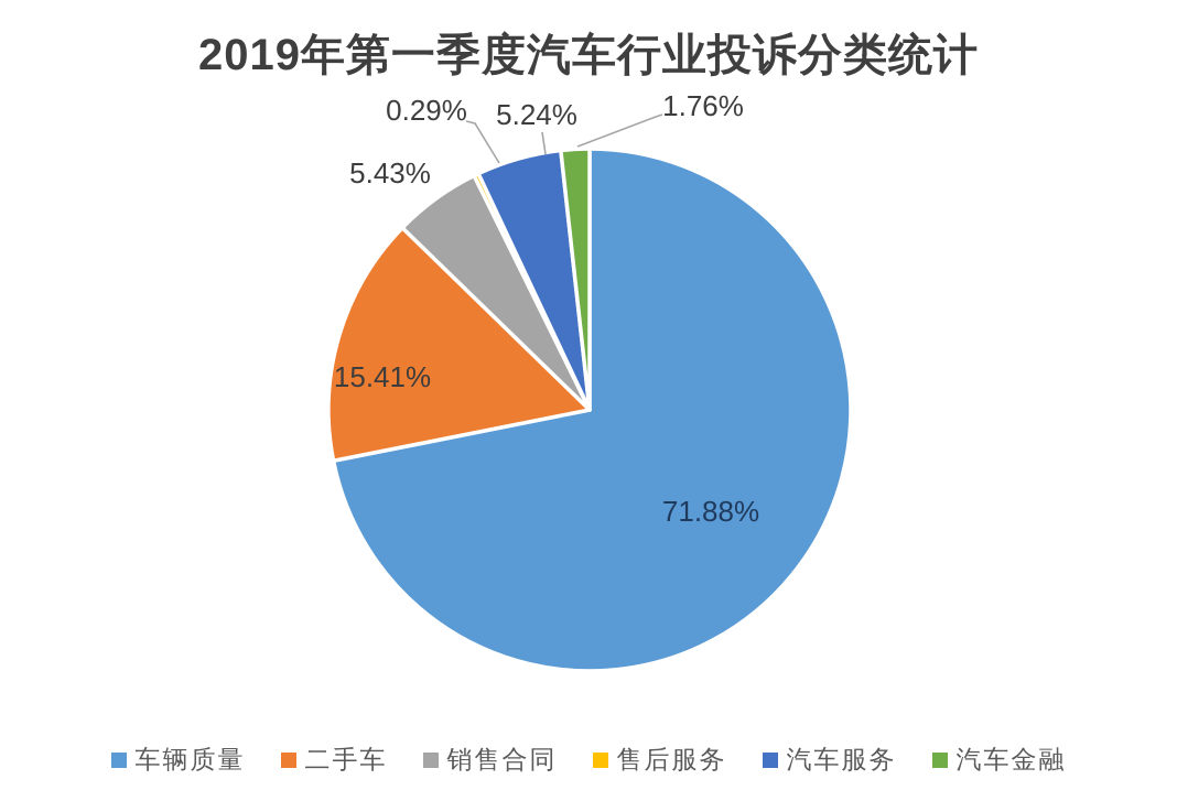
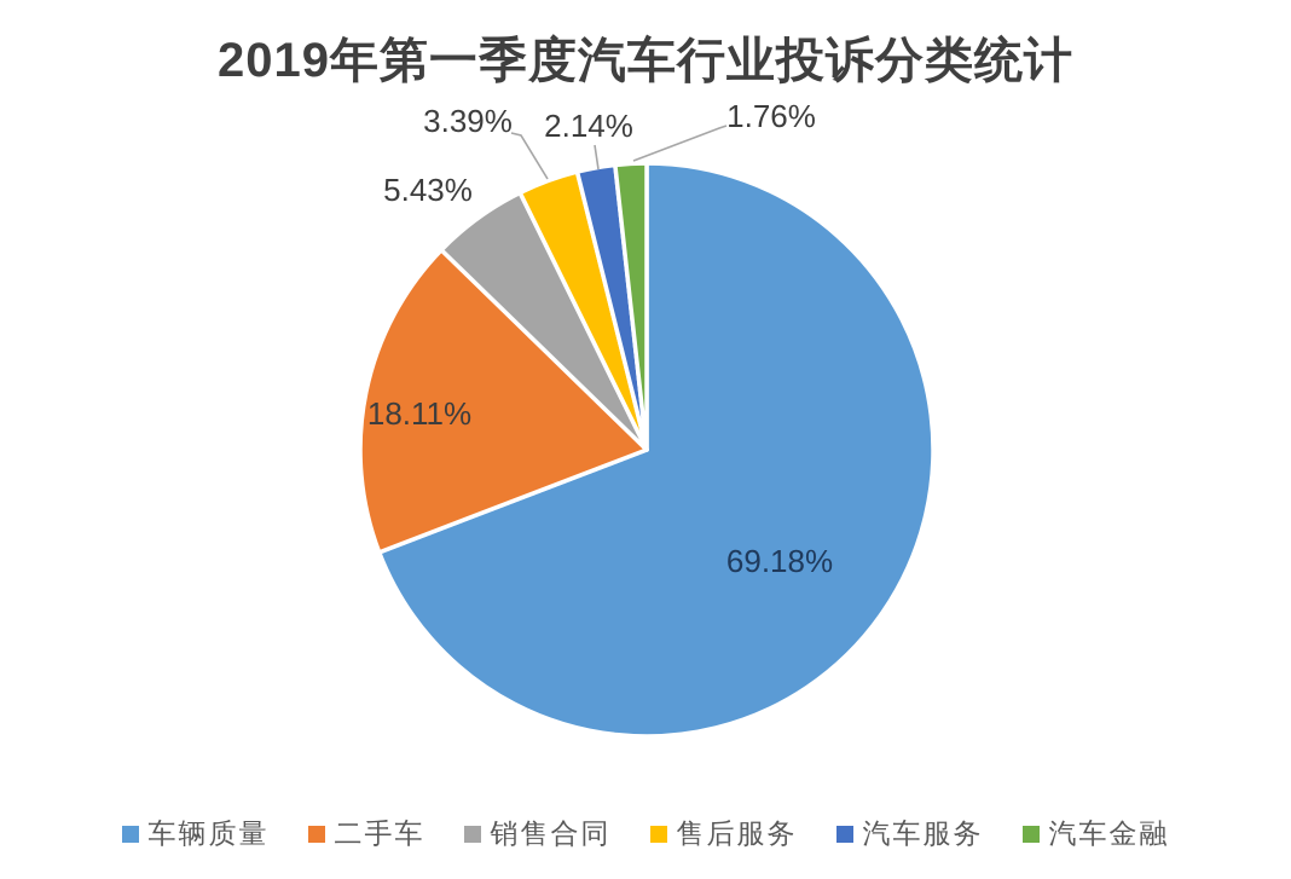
车辆质量: 71.88% -> 69.18%
二手车: 15.41% -> 18.11%
售后服务: 0.29% -> 3.39%
汽车服务: 5.24% -> 2.14%
